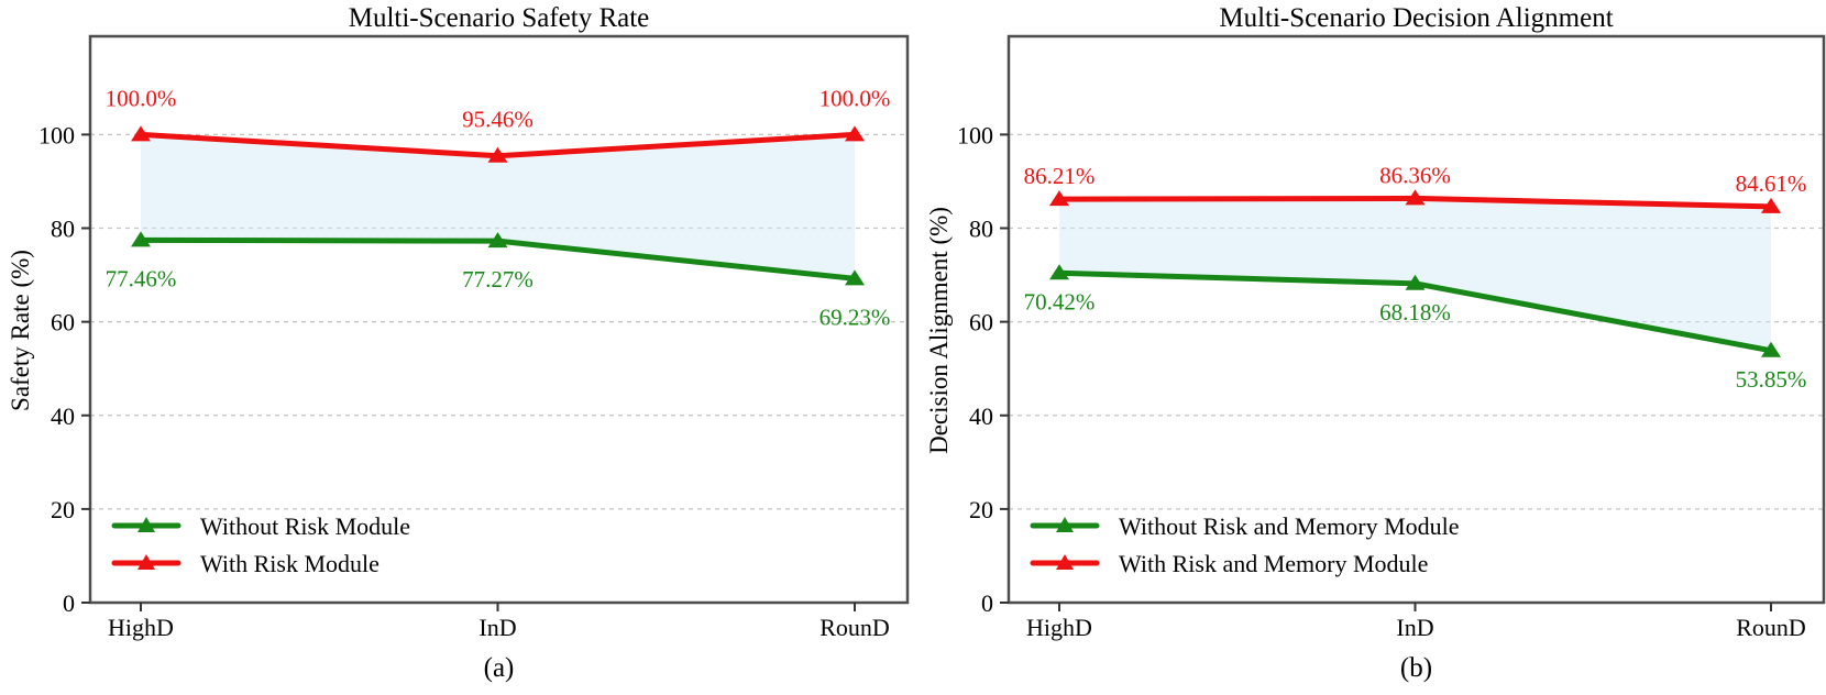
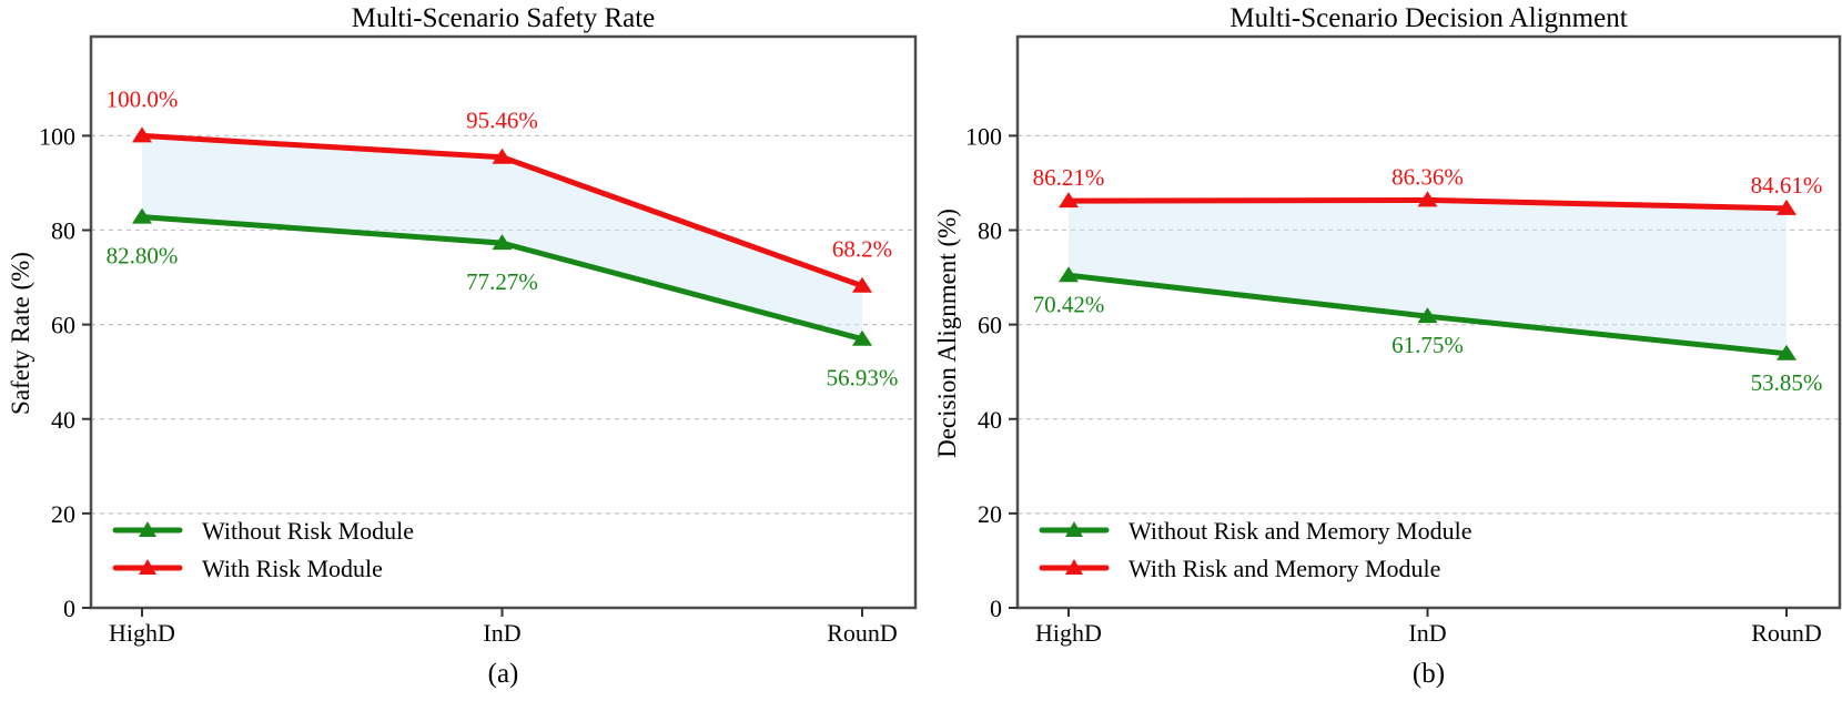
Multi-Scenario Safety Rate/Without Risk Module/HighD: 77.46% -> 82.80%
Multi-Scenario Safety Rate/Without Risk Module/RounD: 69.23% -> 56.93%
Multi-Scenario Safety Rate/With Risk Module/RounD: 100.0% -> 68.2%
Multi-Scenario Decision Alignment/Without Risk and Memory Module/InD: 68.18% -> 61.75%
